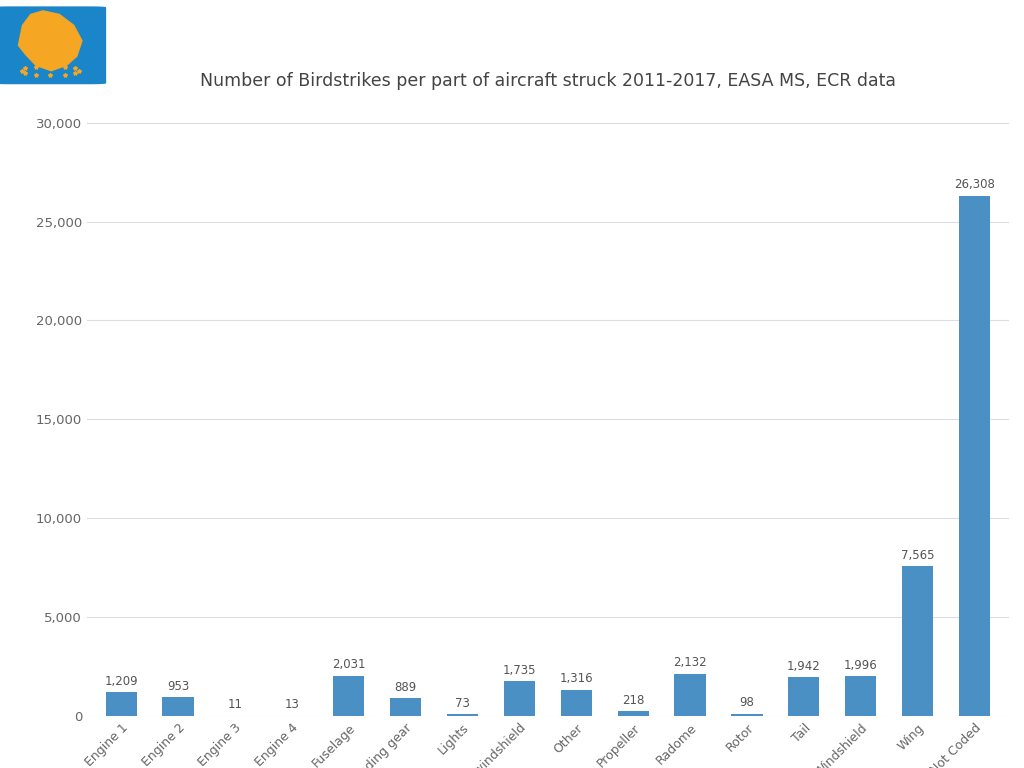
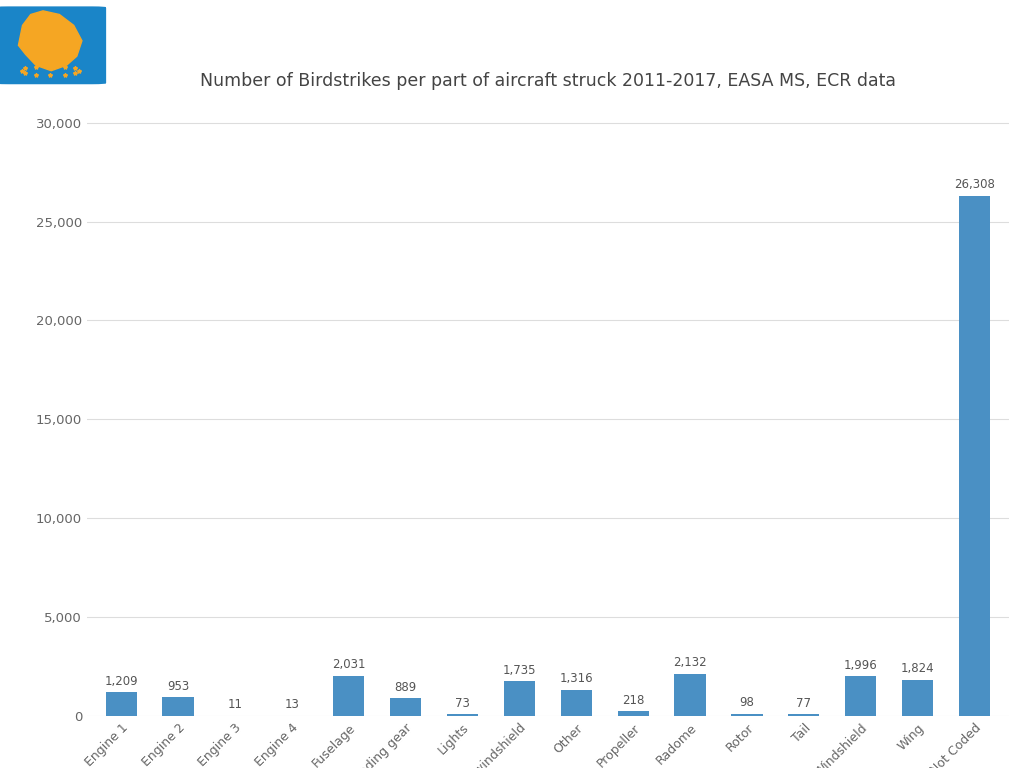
Tail: 1,942 -> 77
Wing: 7,565 -> 1,824
